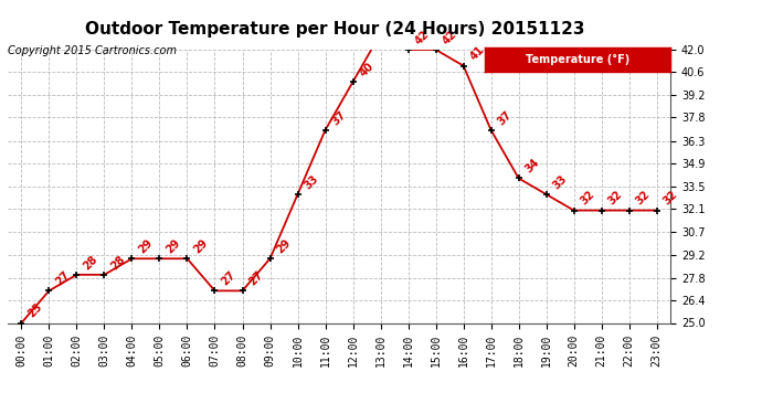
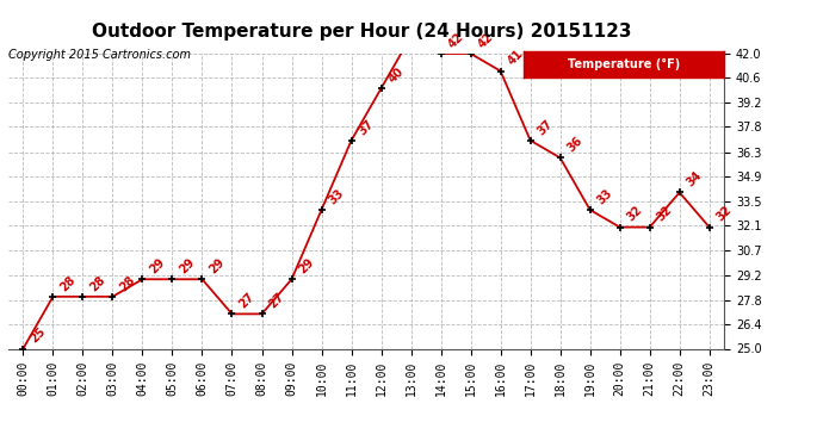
01:00: 27 -> 28
18:00: 34 -> 36
22:00: 32 -> 34
